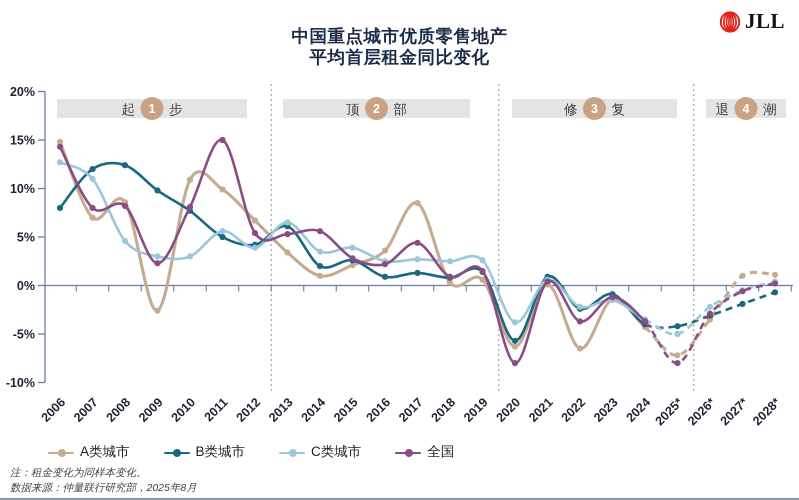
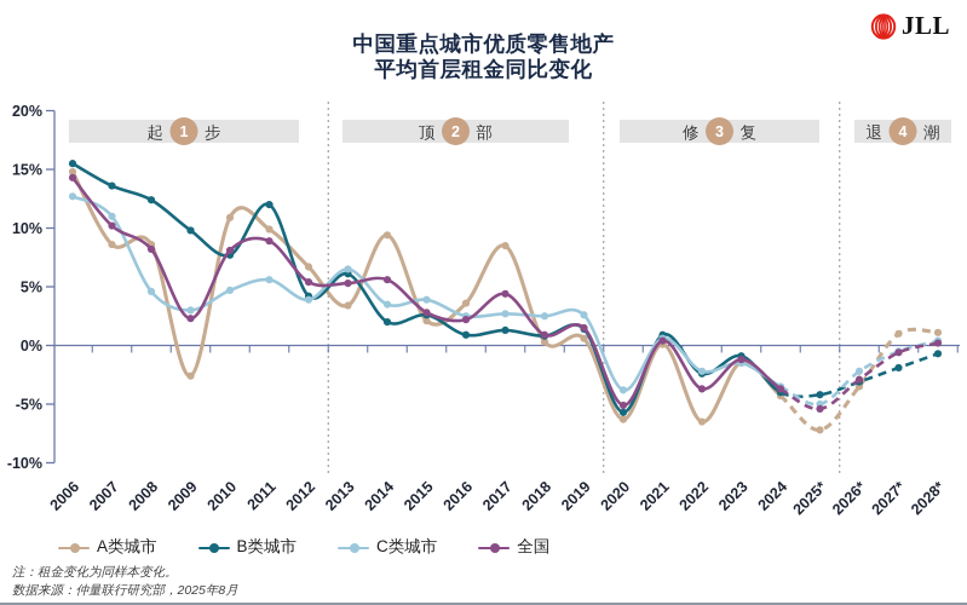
B类城市/2006: 8% -> 16%
A类城市/2007: 7% -> 9%
B类城市/2007: 12% -> 14%
全国/2007: 8% -> 10%
C类城市/2010: 3% -> 5%
B类城市/2011: 5% -> 12%
全国/2011: 15% -> 9%
A类城市/2014: 1% -> 9%
全国/2020: -8% -> -5%
全国/2025*: -8% -> -5%
